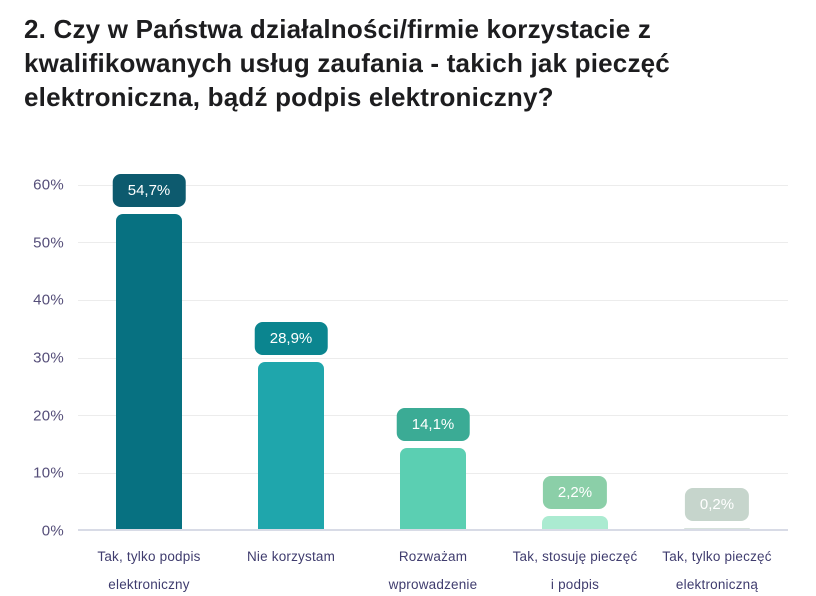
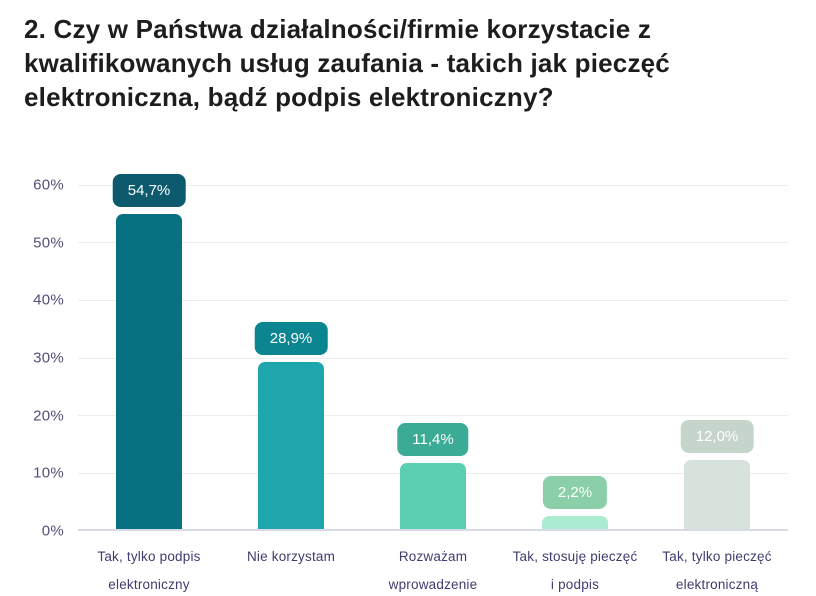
Rozważam wprowadzenie: 14,1% -> 11,4%
Tak, tylko pieczęć elektroniczną: 0,2% -> 12,0%
